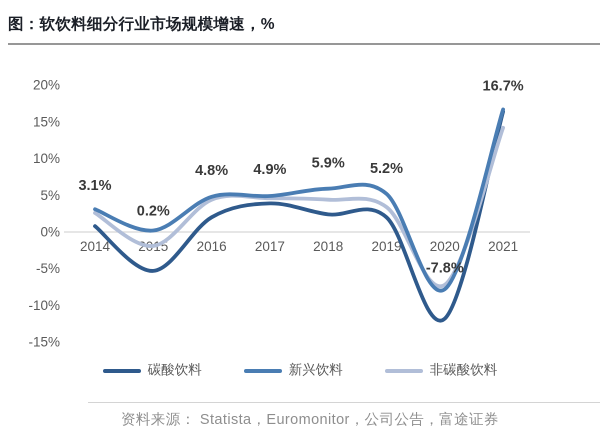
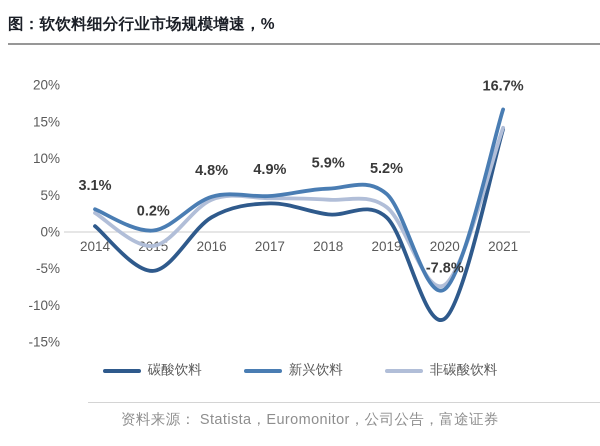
碳酸饮料/2021: 16% -> 14%
